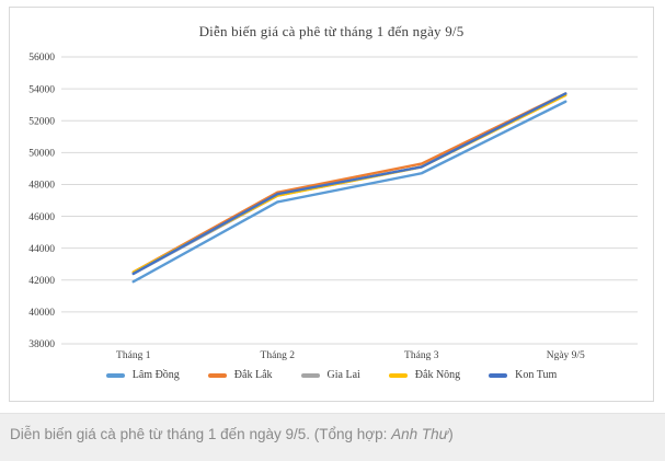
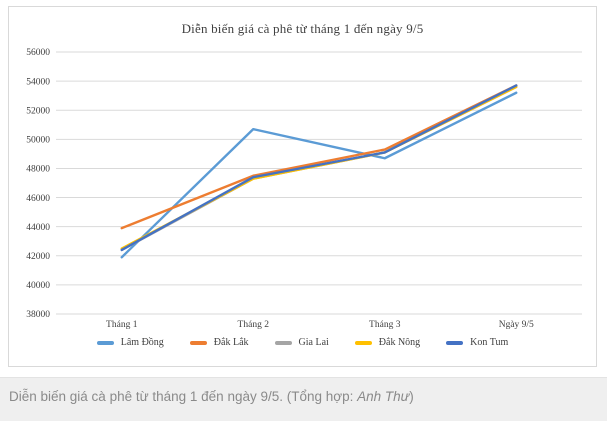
Đắk Lắk/Tháng 1: 42500 -> 43900
Lâm Đồng/Tháng 2: 46900 -> 50700
